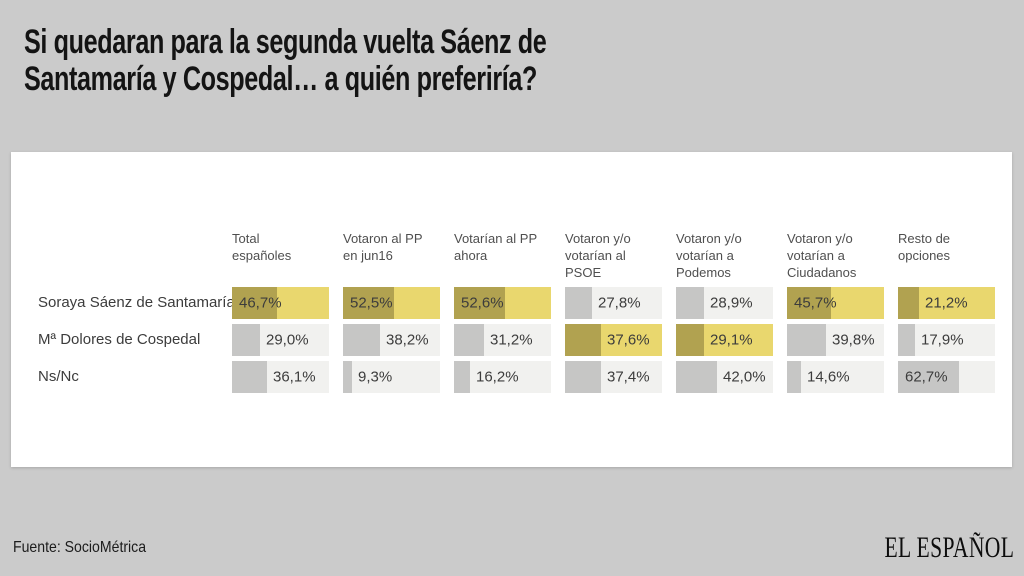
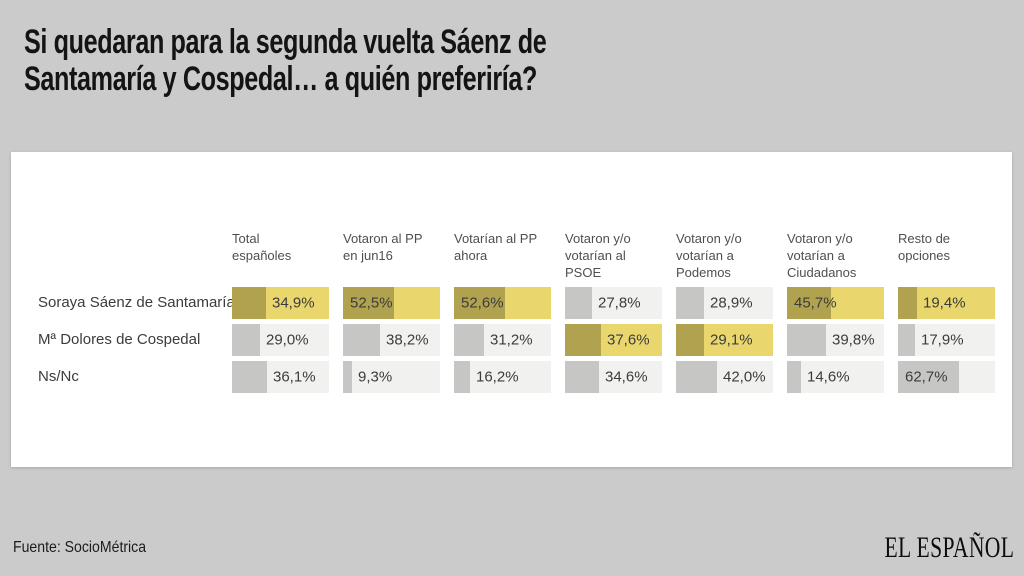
Soraya Sáenz de Santamaría/Total españoles: 46,7% -> 34,9%
Ns/Nc/Votaron y/o votarían al PSOE: 37,4% -> 34,6%
Soraya Sáenz de Santamaría/Resto de opciones: 21,2% -> 19,4%
